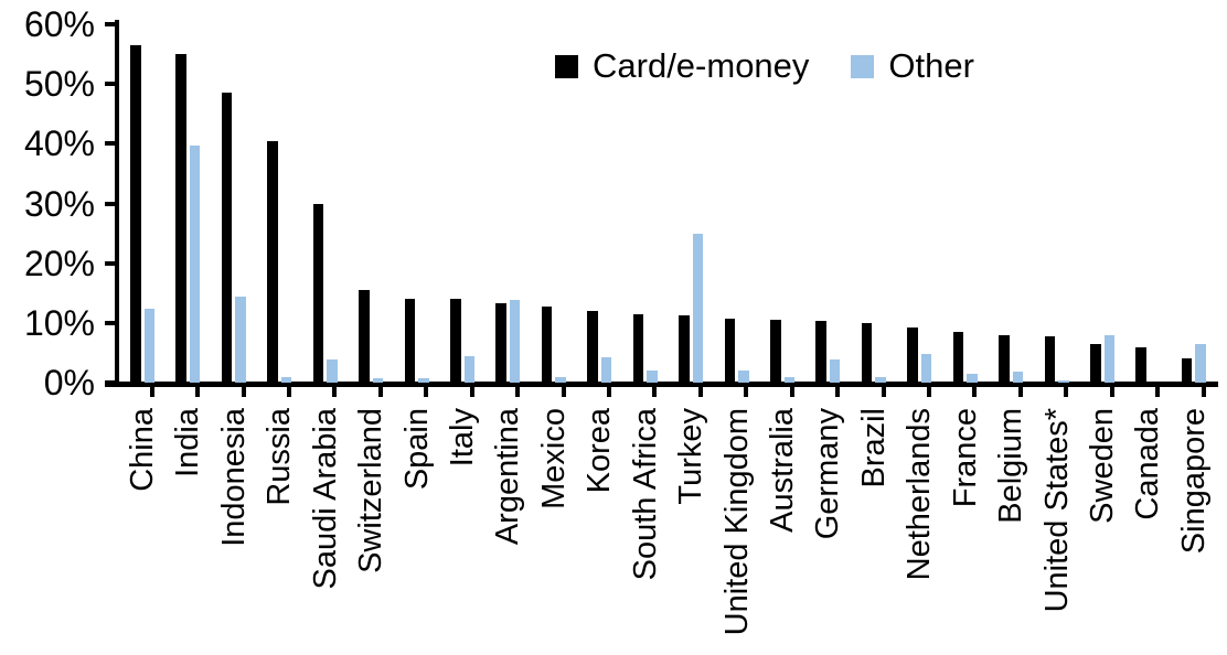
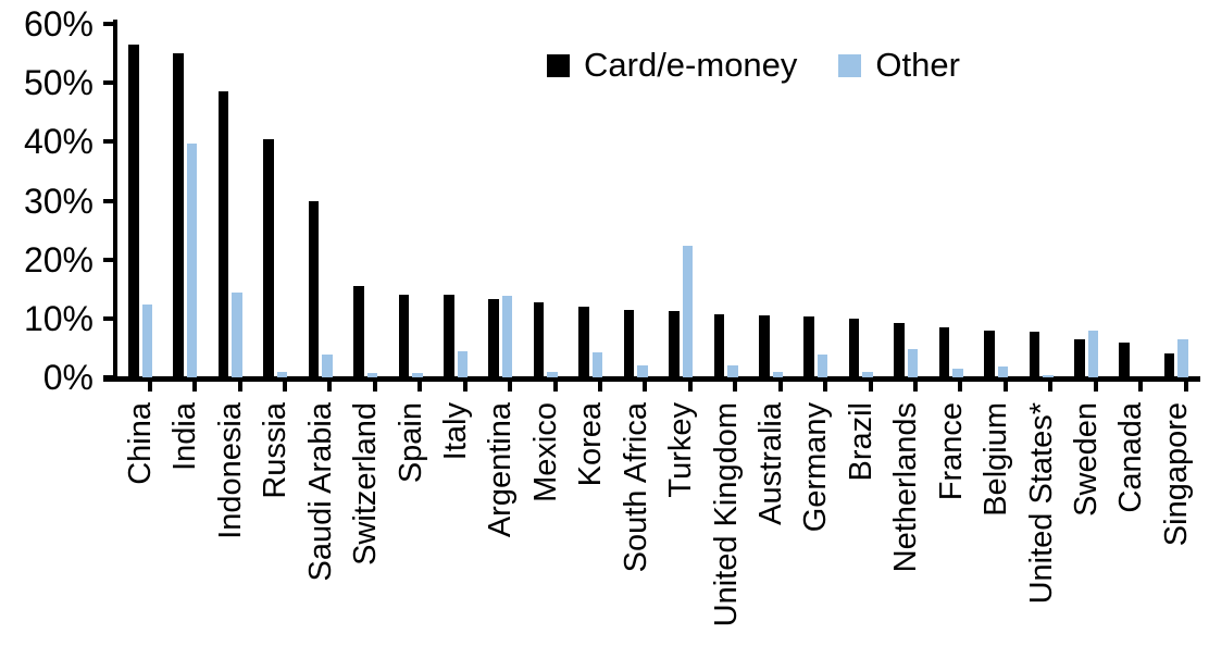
Other/Turkey: 25% -> 22%
